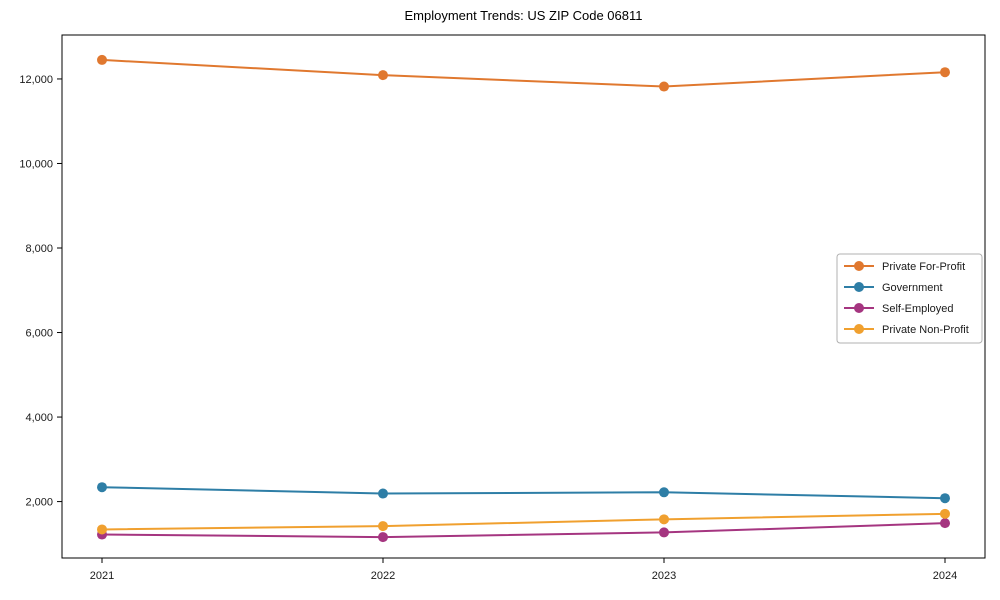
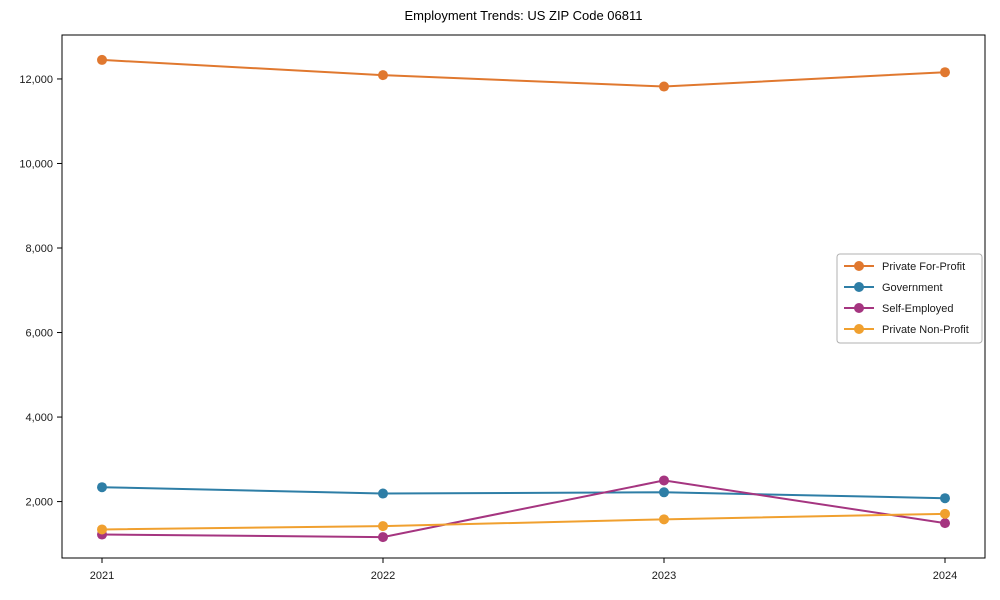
Self-Employed/2023: 1300 -> 2500
